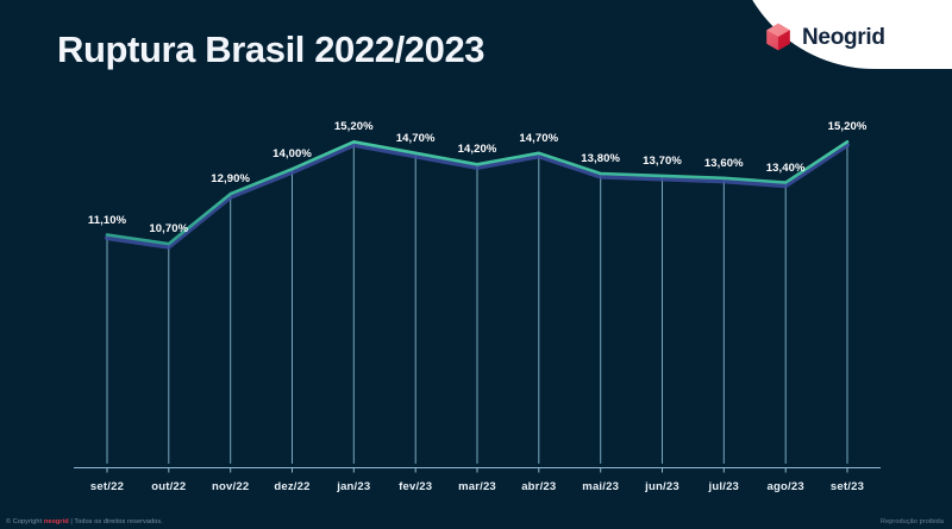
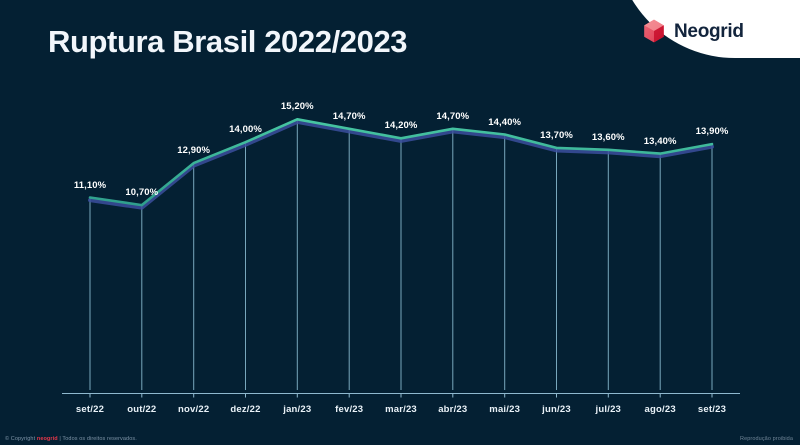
mai/23: 13,80% -> 14,40%
set/23: 15,20% -> 13,90%
